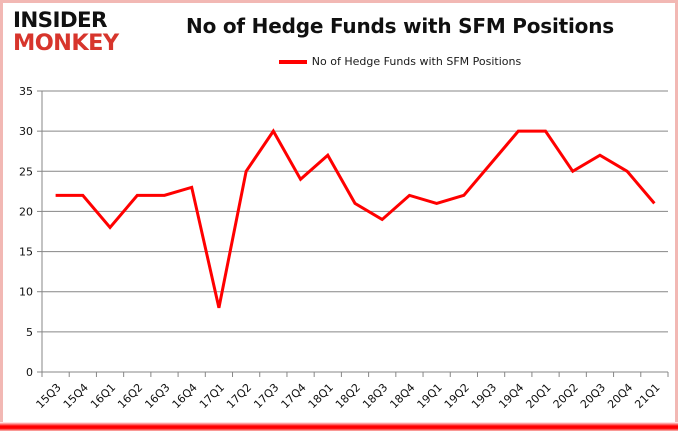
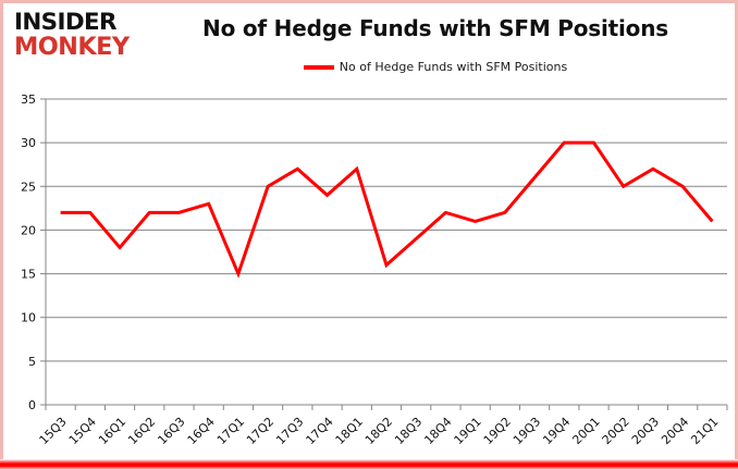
17Q1: 8 -> 15
17Q3: 30 -> 27
18Q2: 21 -> 16
